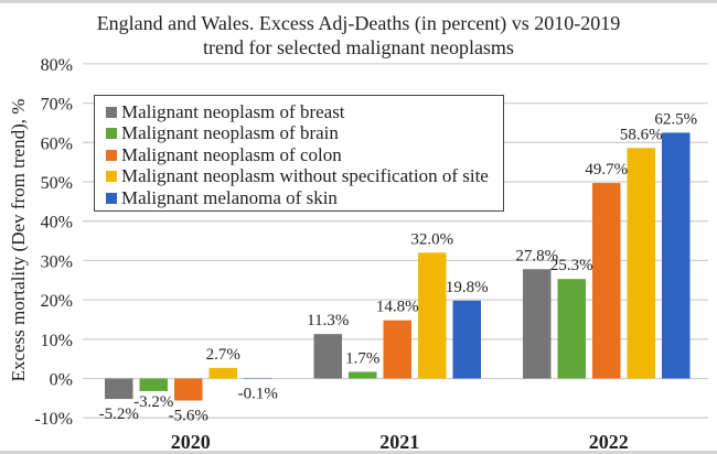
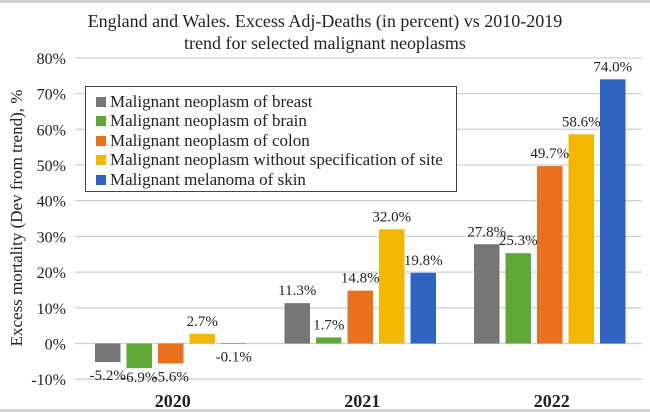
Malignant neoplasm of brain/2020: -3.2% -> -6.9%
Malignant melanoma of skin/2022: 62.5% -> 74.0%
